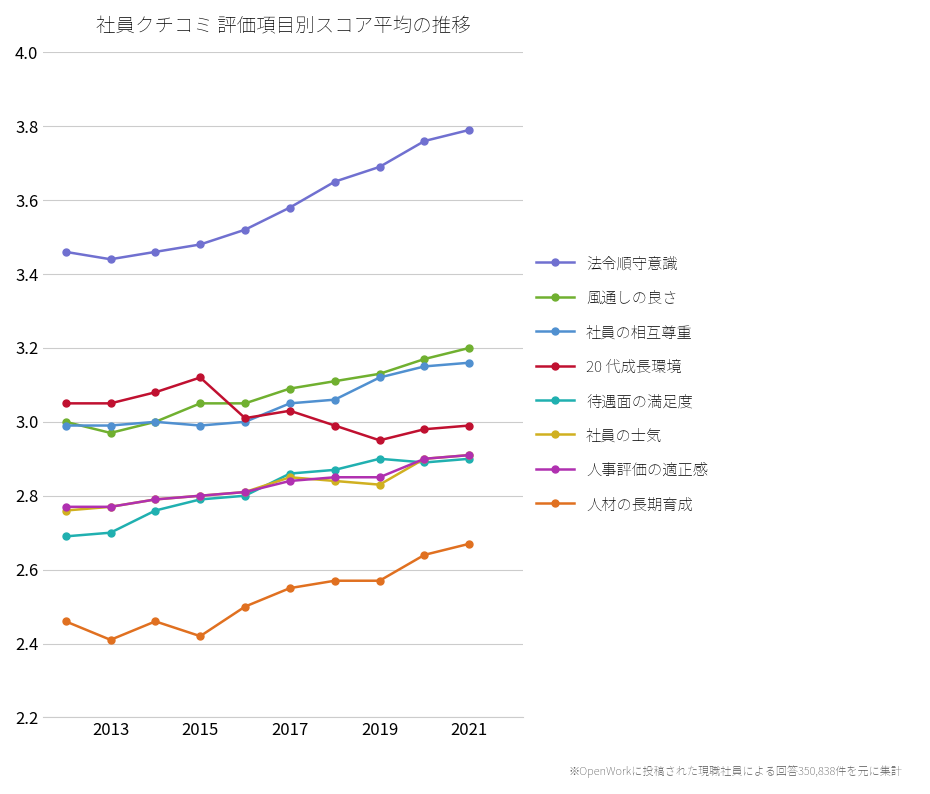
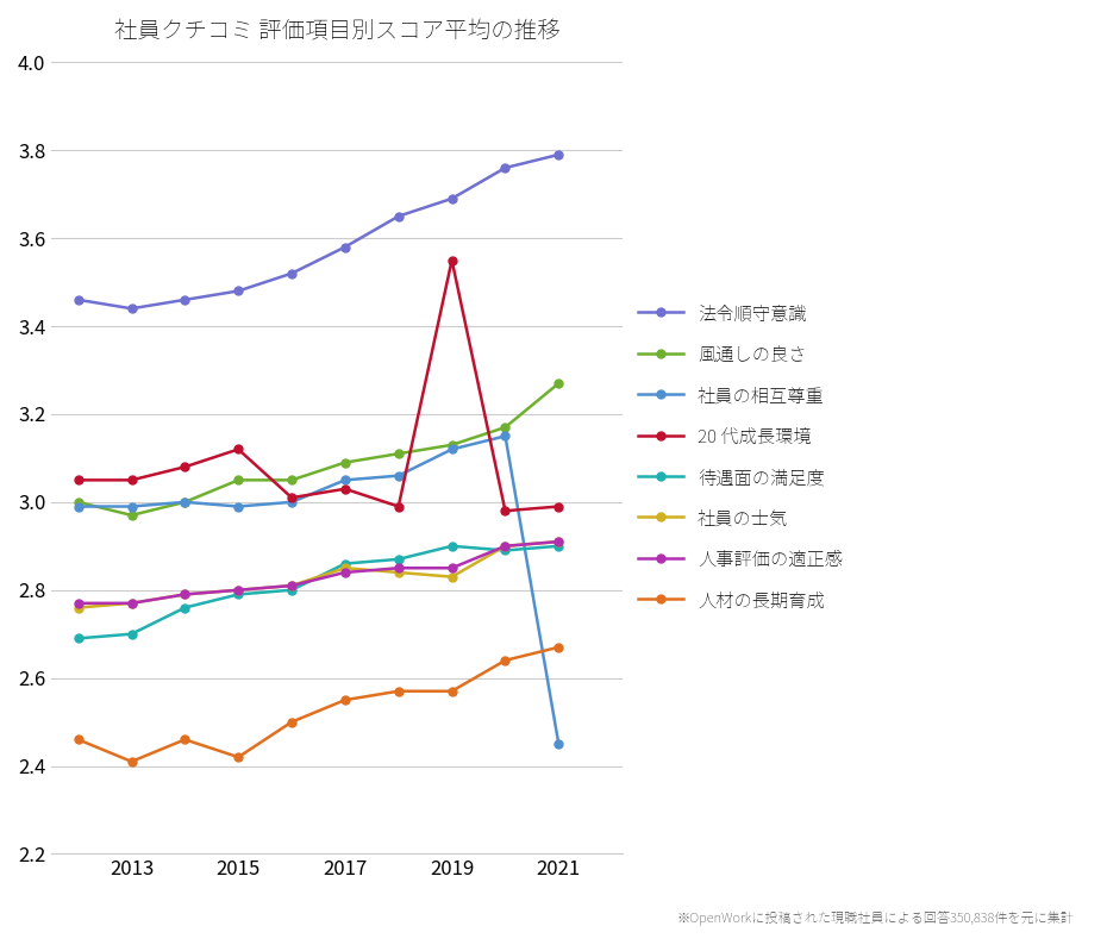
20 代成長環境/2019: 2.95 -> 3.55
風通しの良さ/2021: 3.20 -> 3.27
社員の相互尊重/2021: 3.16 -> 2.45
